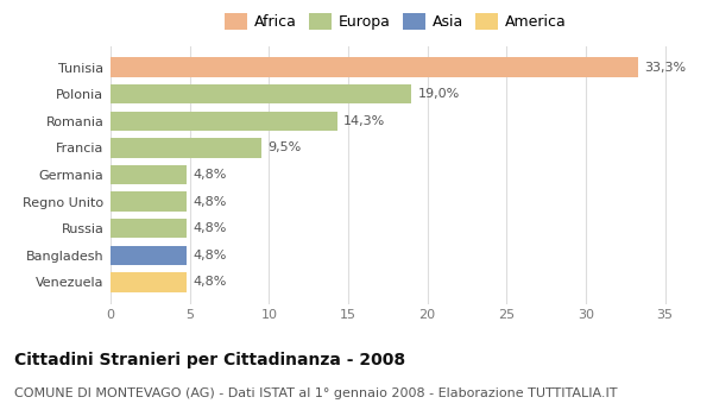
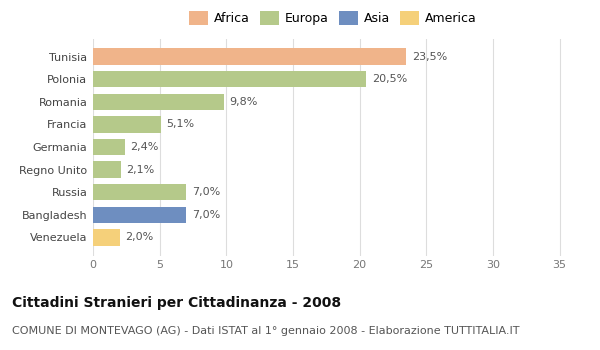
Tunisia: 33,3% -> 23,5%
Polonia: 19,0% -> 20,5%
Romania: 14,3% -> 9,8%
Francia: 9,5% -> 5,1%
Germania: 4,8% -> 2,4%
Regno Unito: 4,8% -> 2,1%
Russia: 4,8% -> 7,0%
Bangladesh: 4,8% -> 7,0%
Venezuela: 4,8% -> 2,0%
